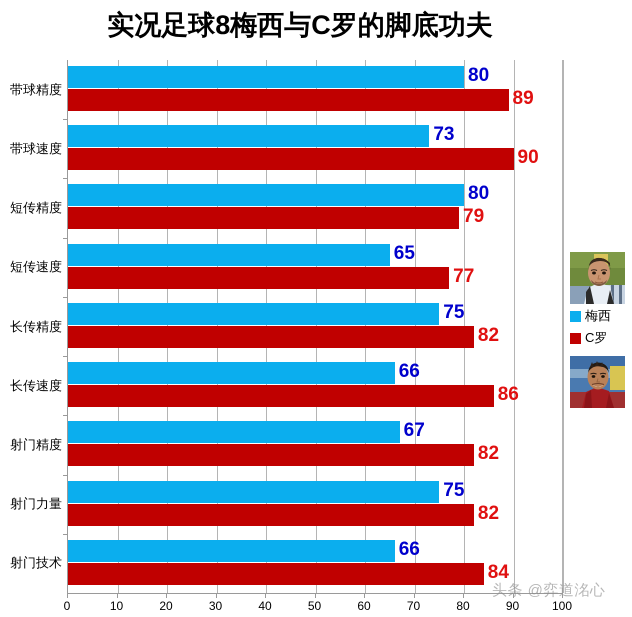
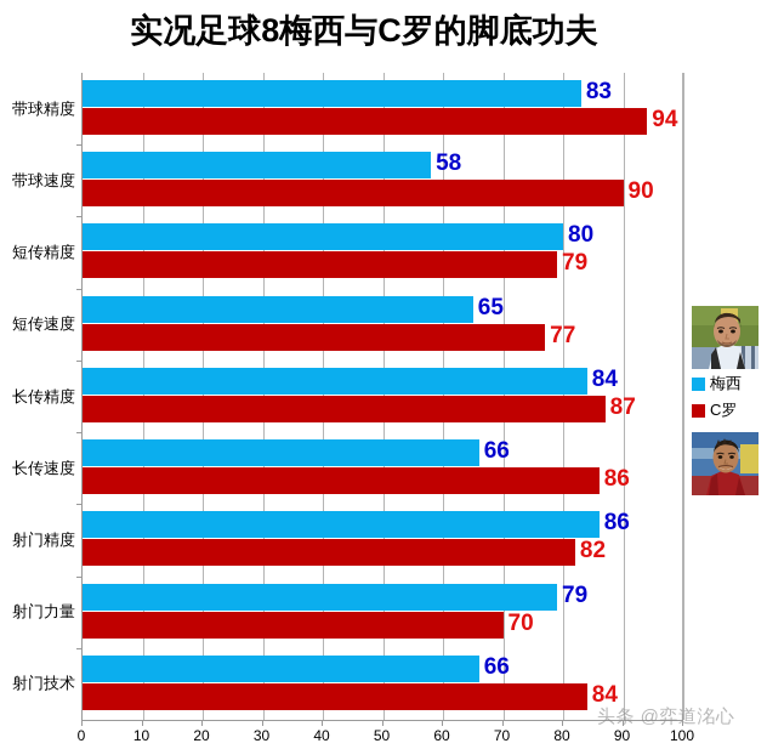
梅西/带球精度: 80 -> 83
C罗/带球精度: 89 -> 94
梅西/带球速度: 73 -> 58
梅西/长传精度: 75 -> 84
C罗/长传精度: 82 -> 87
梅西/射门精度: 67 -> 86
梅西/射门力量: 75 -> 79
C罗/射门力量: 82 -> 70
